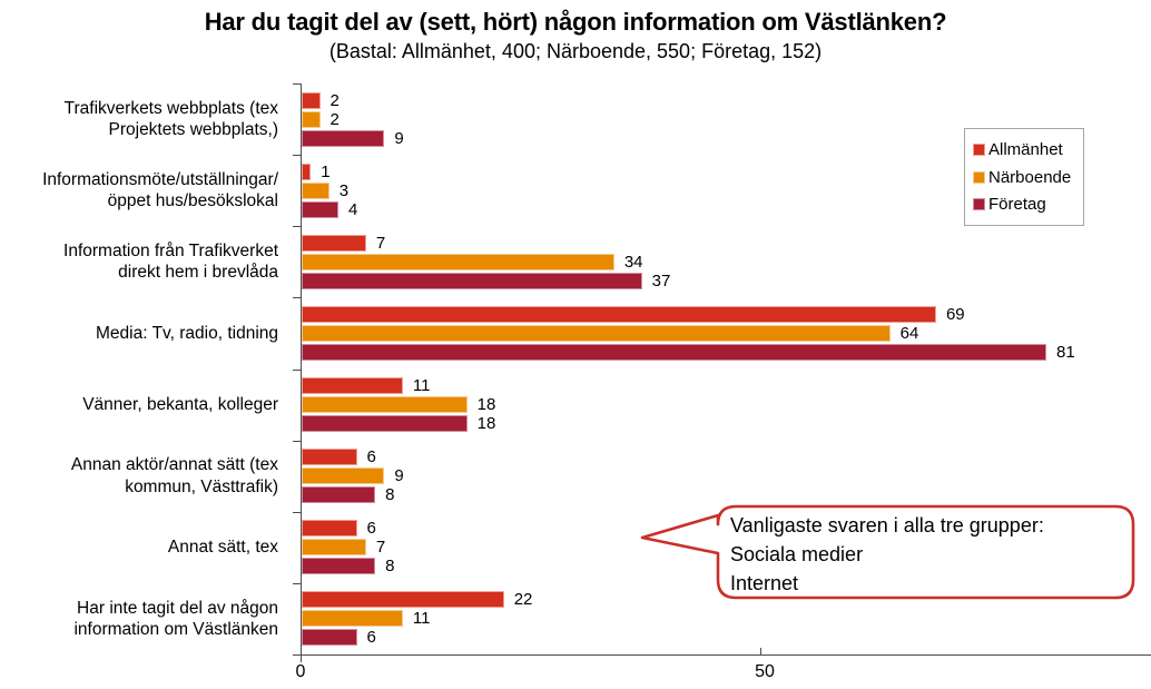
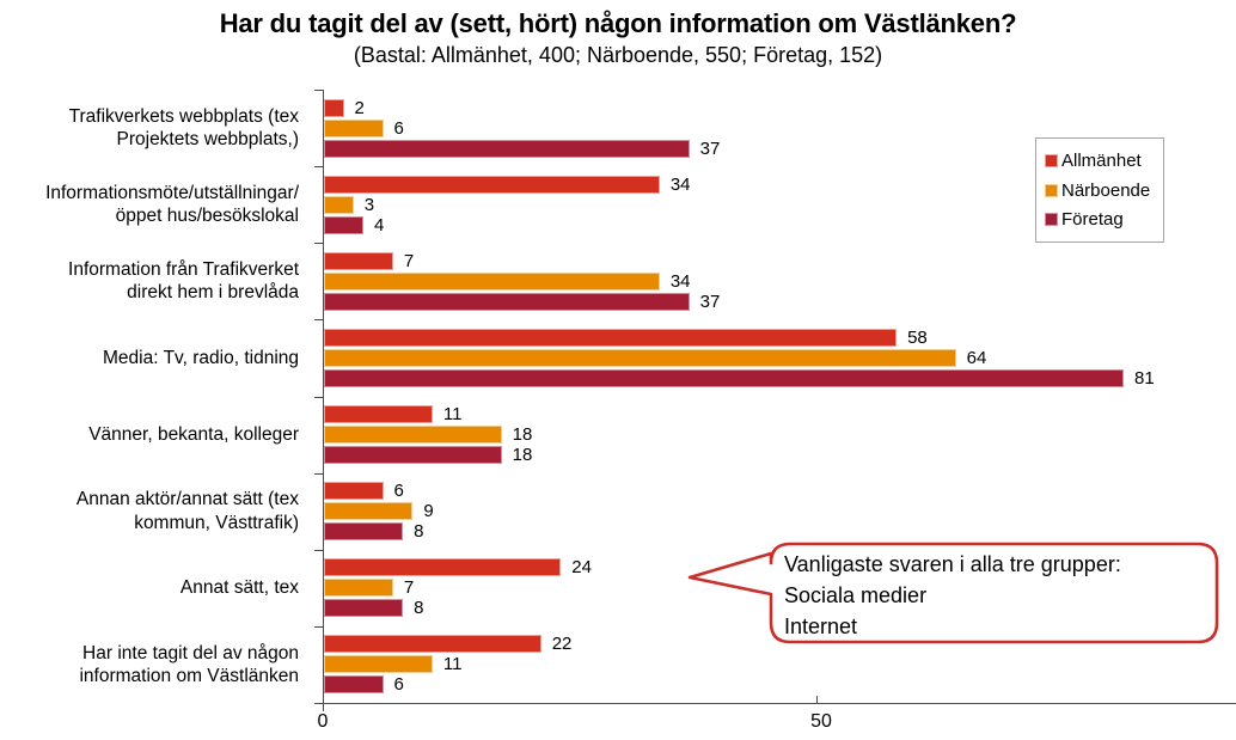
Närboende/Trafikverkets webbplats (tex Projektets webbplats,): 2 -> 6
Företag/Trafikverkets webbplats (tex Projektets webbplats,): 9 -> 37
Allmänhet/Informationsmöte/utställningar/ öppet hus/besökslokal: 1 -> 34
Allmänhet/Media: Tv, radio, tidning: 69 -> 58
Allmänhet/Annat sätt, tex: 6 -> 24
